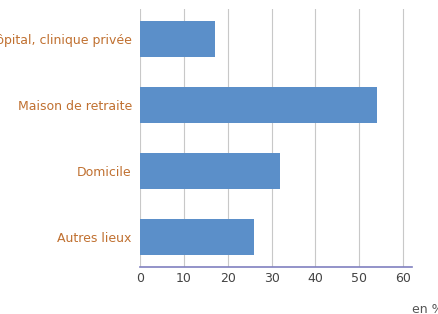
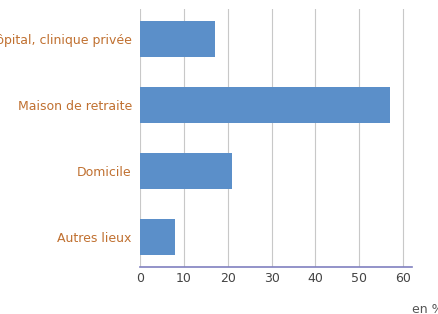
Maison de retraite: 54 -> 57
Domicile: 32 -> 21
Autres lieux: 26 -> 8
